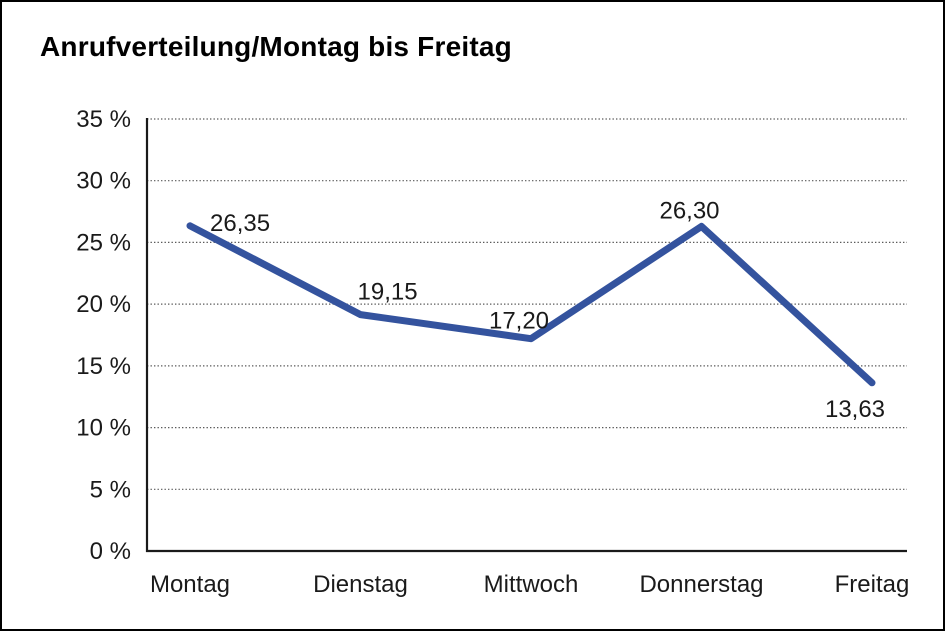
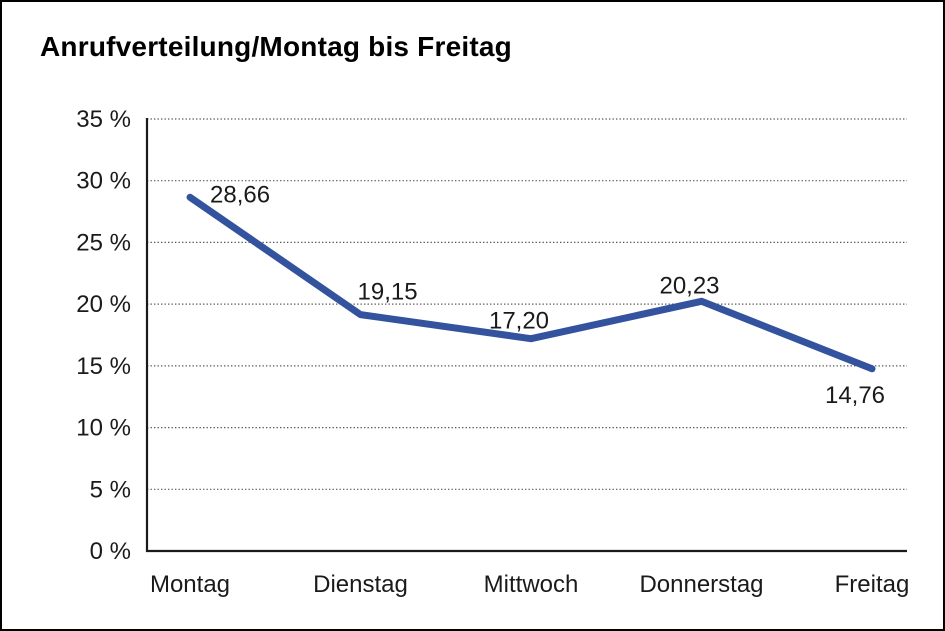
Montag: 26,35 -> 28,66
Donnerstag: 26,30 -> 20,23
Freitag: 13,63 -> 14,76
